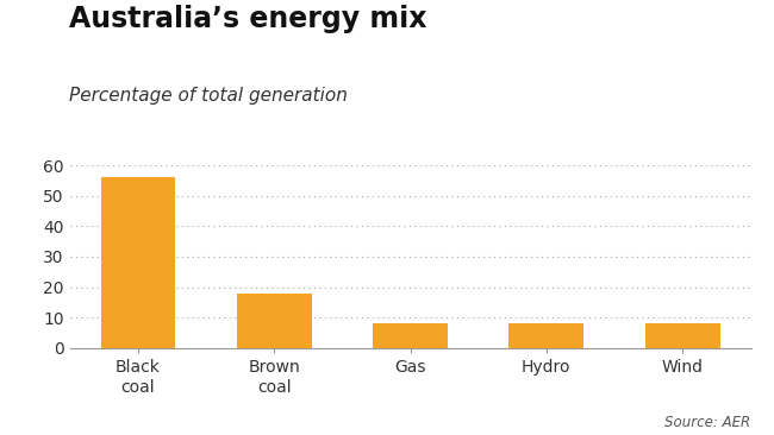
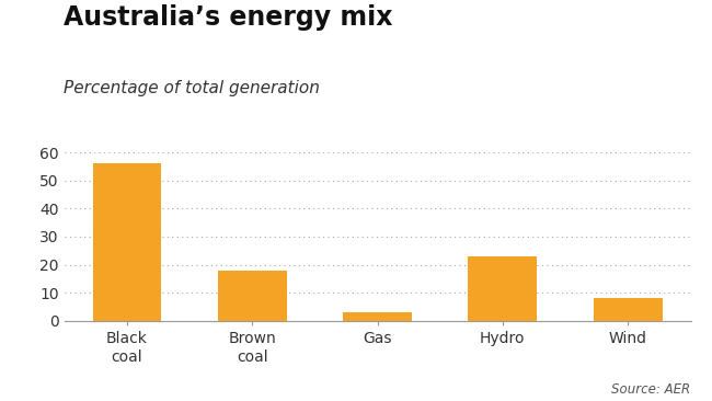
Gas: 8 -> 3
Hydro: 8 -> 23
